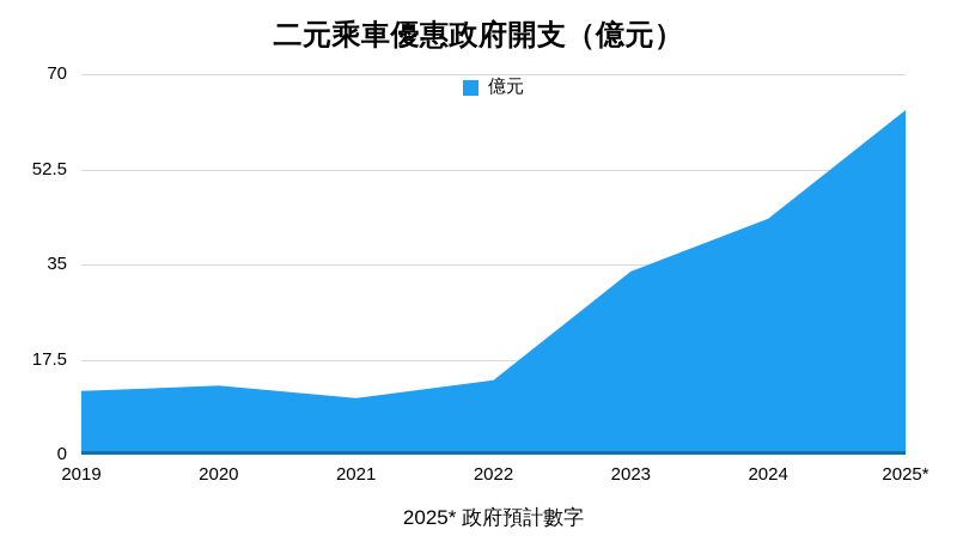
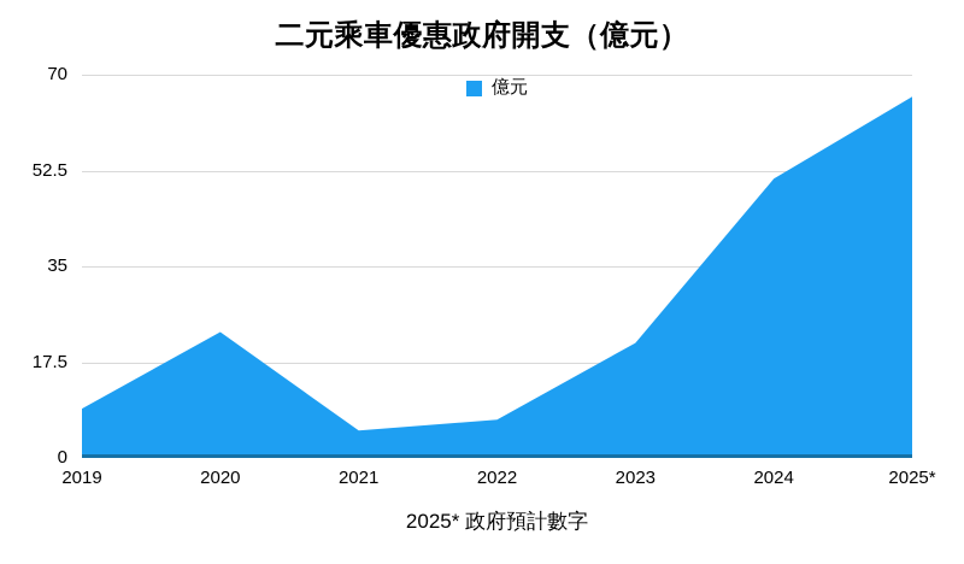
2019: 12 -> 9
2020: 13 -> 23
2021: 10 -> 5
2022: 14 -> 7
2023: 34 -> 21
2024: 43 -> 51
2025*: 63 -> 66
